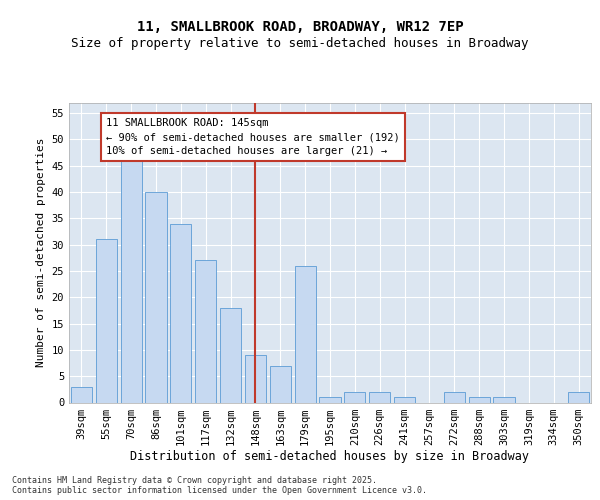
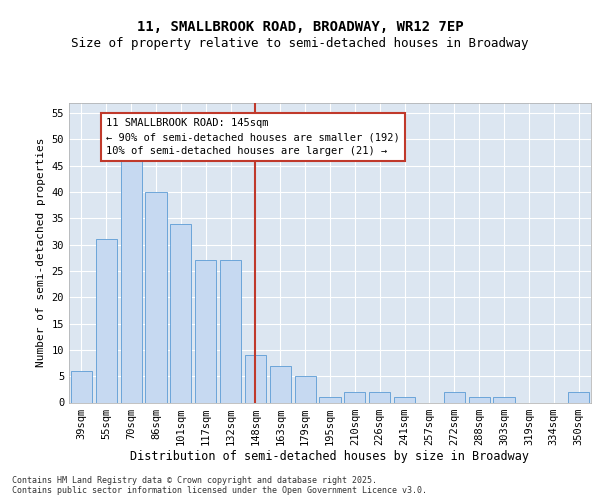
39sqm: 3 -> 6
132sqm: 18 -> 27
179sqm: 26 -> 5
